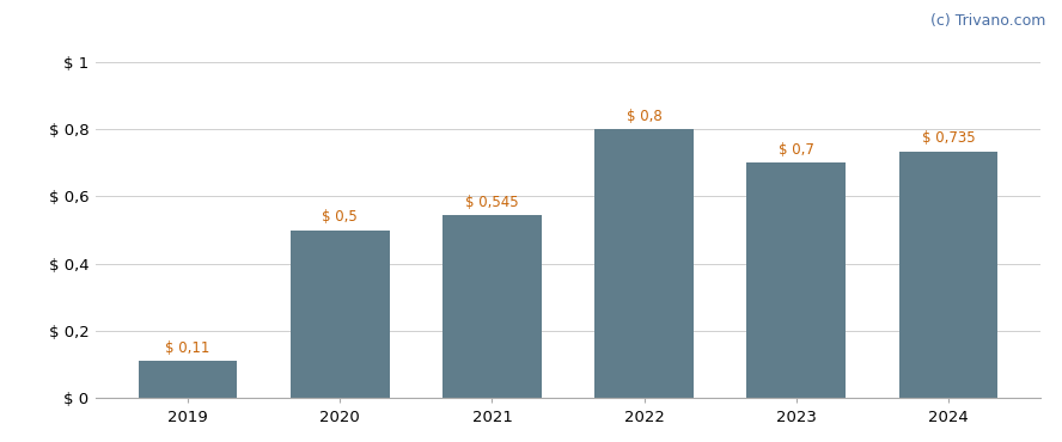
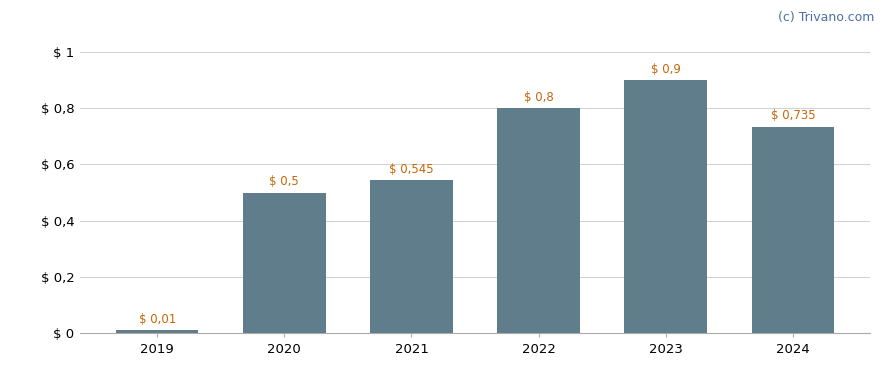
2019: 0,11 -> 0,01
2023: 0,7 -> 0,9
